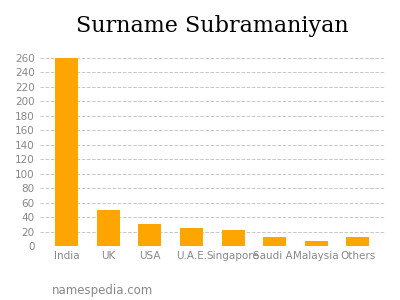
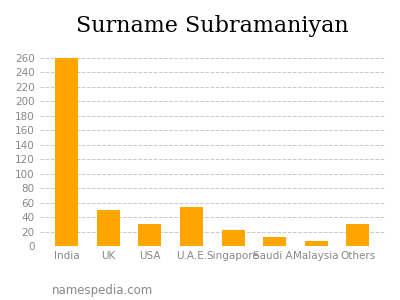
U.A.E.: 25 -> 54
Others: 12 -> 30
